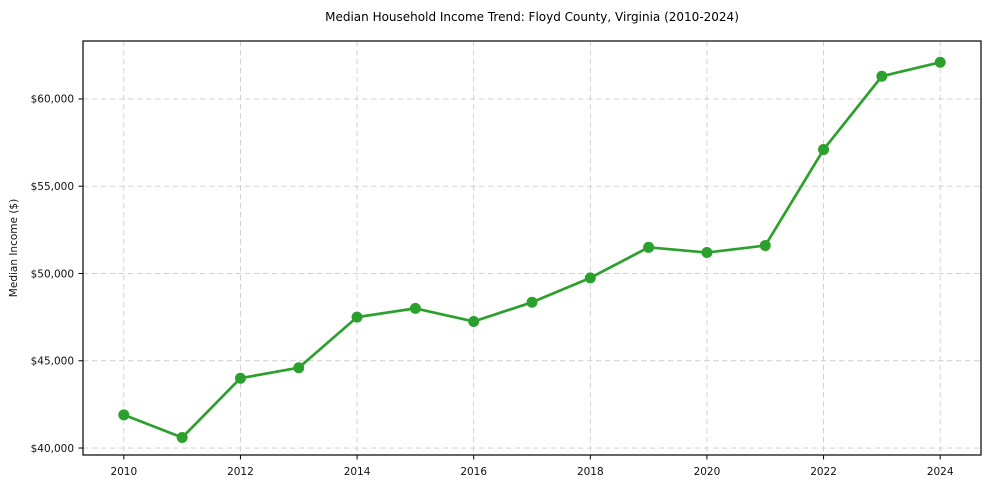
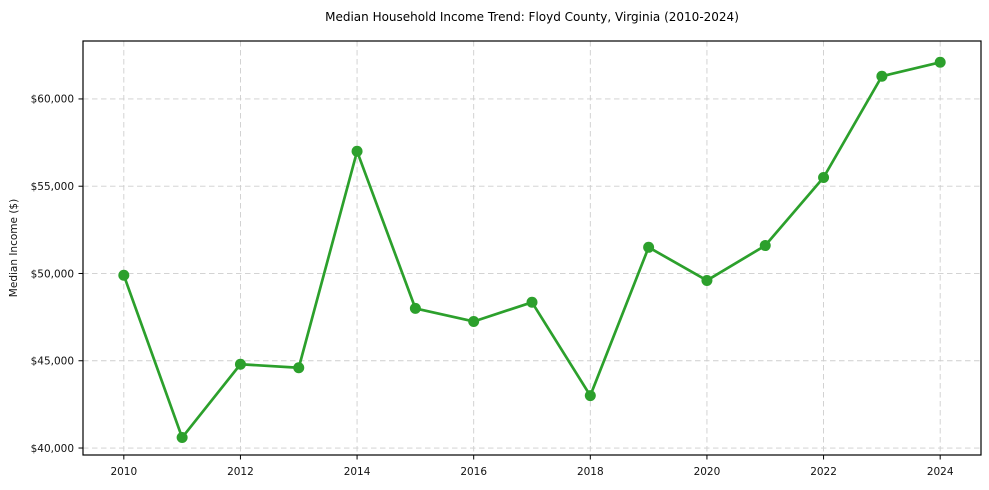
2010: $41900 -> $49900
2012: $44000 -> $44800
2014: $47500 -> $57000
2018: $49800 -> $43000
2020: $51200 -> $49600
2022: $57100 -> $55500
